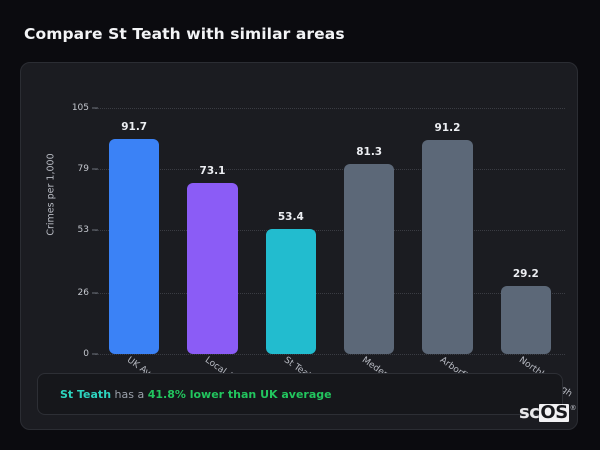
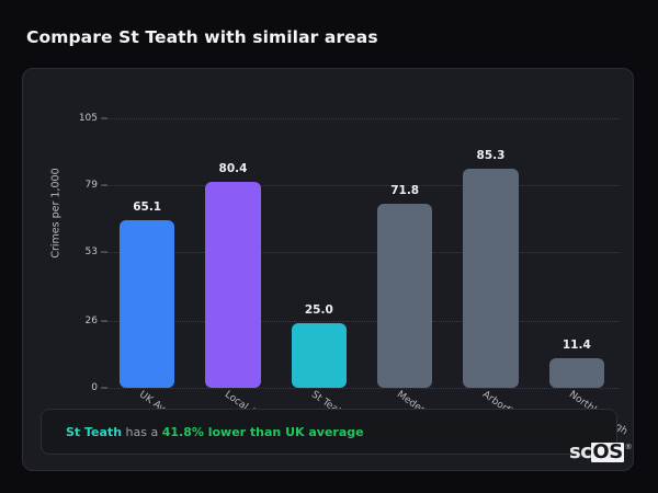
UK Average: 91.7 -> 65.1
Local Area: 73.1 -> 80.4
St Teath: 53.4 -> 25.0
Meden Vale: 81.3 -> 71.8
Arborfield...: 91.2 -> 85.3
Northborough: 29.2 -> 11.4
